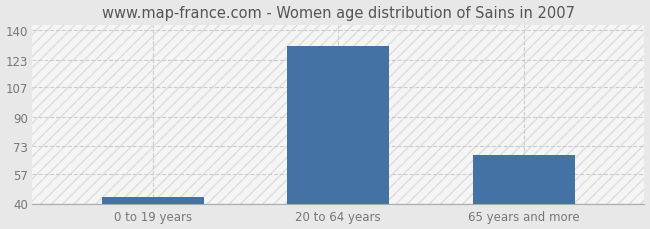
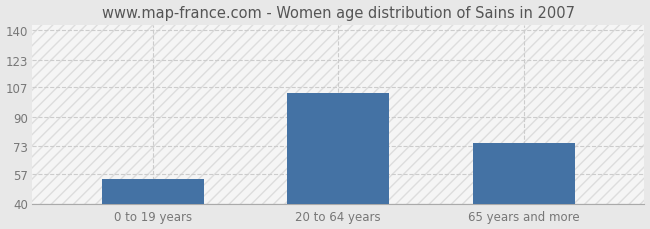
0 to 19 years: 44 -> 54
20 to 64 years: 131 -> 104
65 years and more: 68 -> 75
